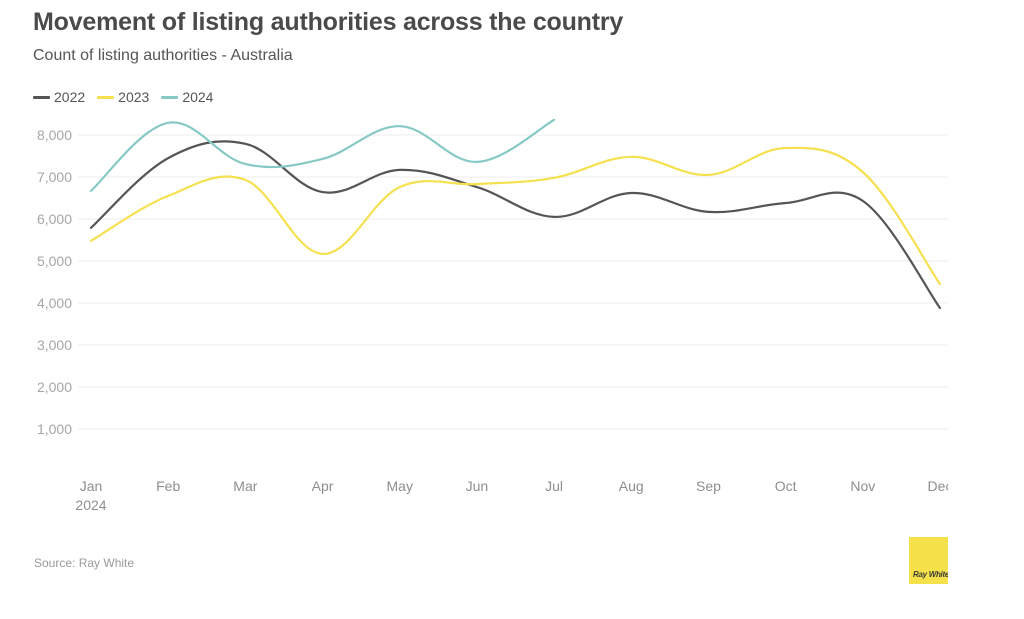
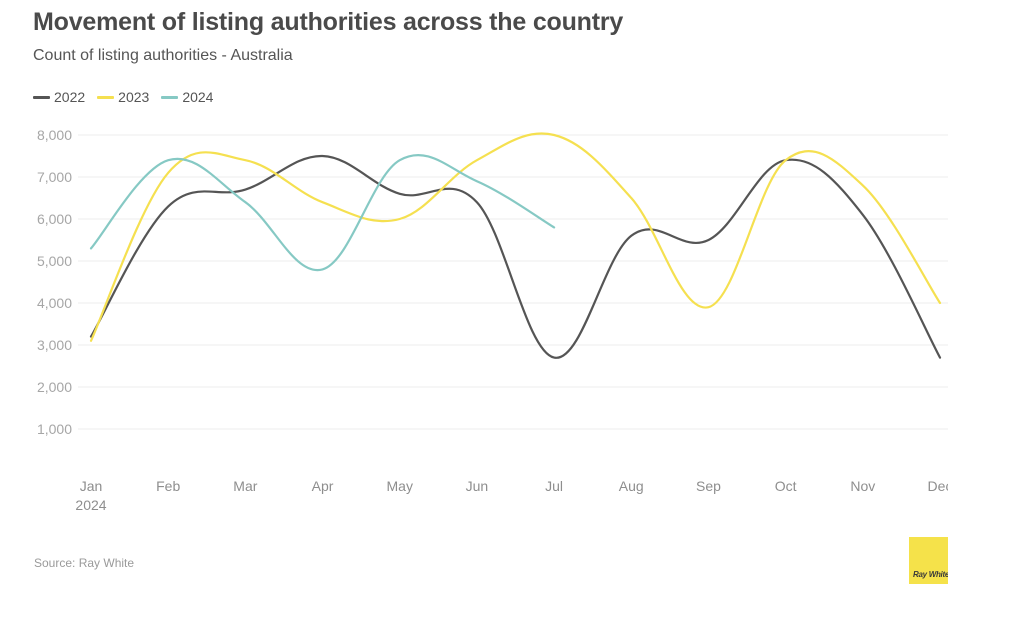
2022/Jan: 5800 -> 3200
2023/Jan: 5500 -> 3100
2024/Jan: 6700 -> 5300
2022/Feb: 7400 -> 6300
2023/Feb: 6600 -> 7100
2024/Feb: 8300 -> 7400
2022/Mar: 7800 -> 6700
2023/Mar: 6900 -> 7400
2024/Mar: 7300 -> 6400
2022/Apr: 6600 -> 7500
2023/Apr: 5200 -> 6400
2024/Apr: 7400 -> 4800
2022/May: 7200 -> 6600
2023/May: 6800 -> 6000
2024/May: 8200 -> 7400
2022/Jun: 6800 -> 6400
2023/Jun: 6800 -> 7400
2024/Jun: 7400 -> 6900
2022/Jul: 6000 -> 2700
2023/Jul: 7000 -> 8000
2024/Jul: 8400 -> 5800
2022/Aug: 6600 -> 5600
2023/Aug: 7500 -> 6500
2022/Sep: 6200 -> 5500
2023/Sep: 7000 -> 3900
2022/Oct: 6400 -> 7400
2023/Oct: 7700 -> 7400
2022/Nov: 6400 -> 6100
2023/Nov: 7100 -> 6800
2022/Dec: 3900 -> 2700
2023/Dec: 4400 -> 4000
